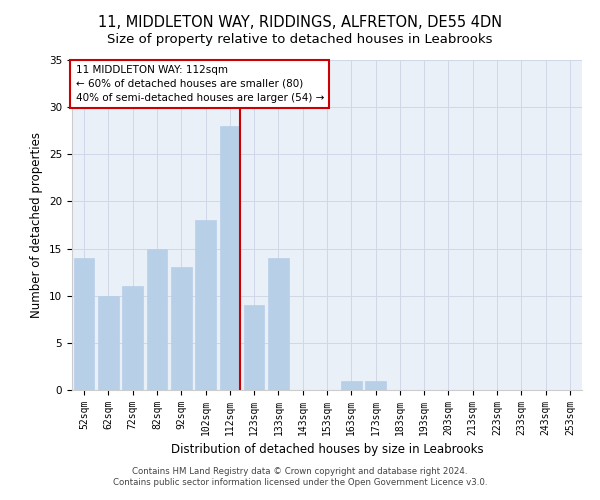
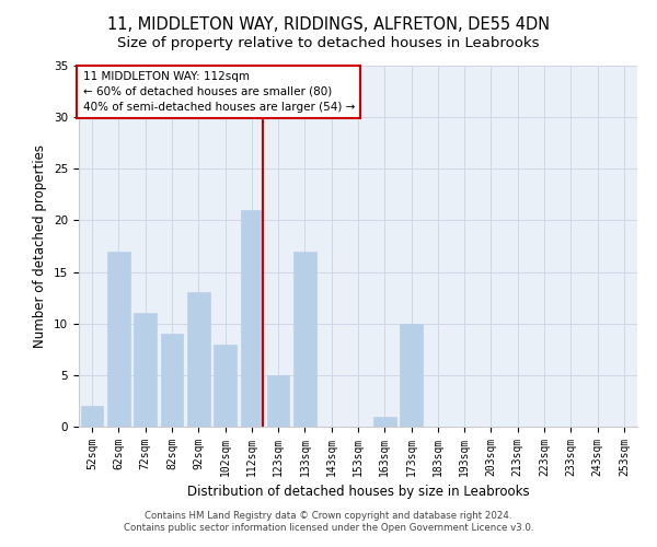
52sqm: 14 -> 2
62sqm: 10 -> 17
82sqm: 15 -> 9
102sqm: 18 -> 8
112sqm: 28 -> 21
123sqm: 9 -> 5
133sqm: 14 -> 17
173sqm: 1 -> 10
